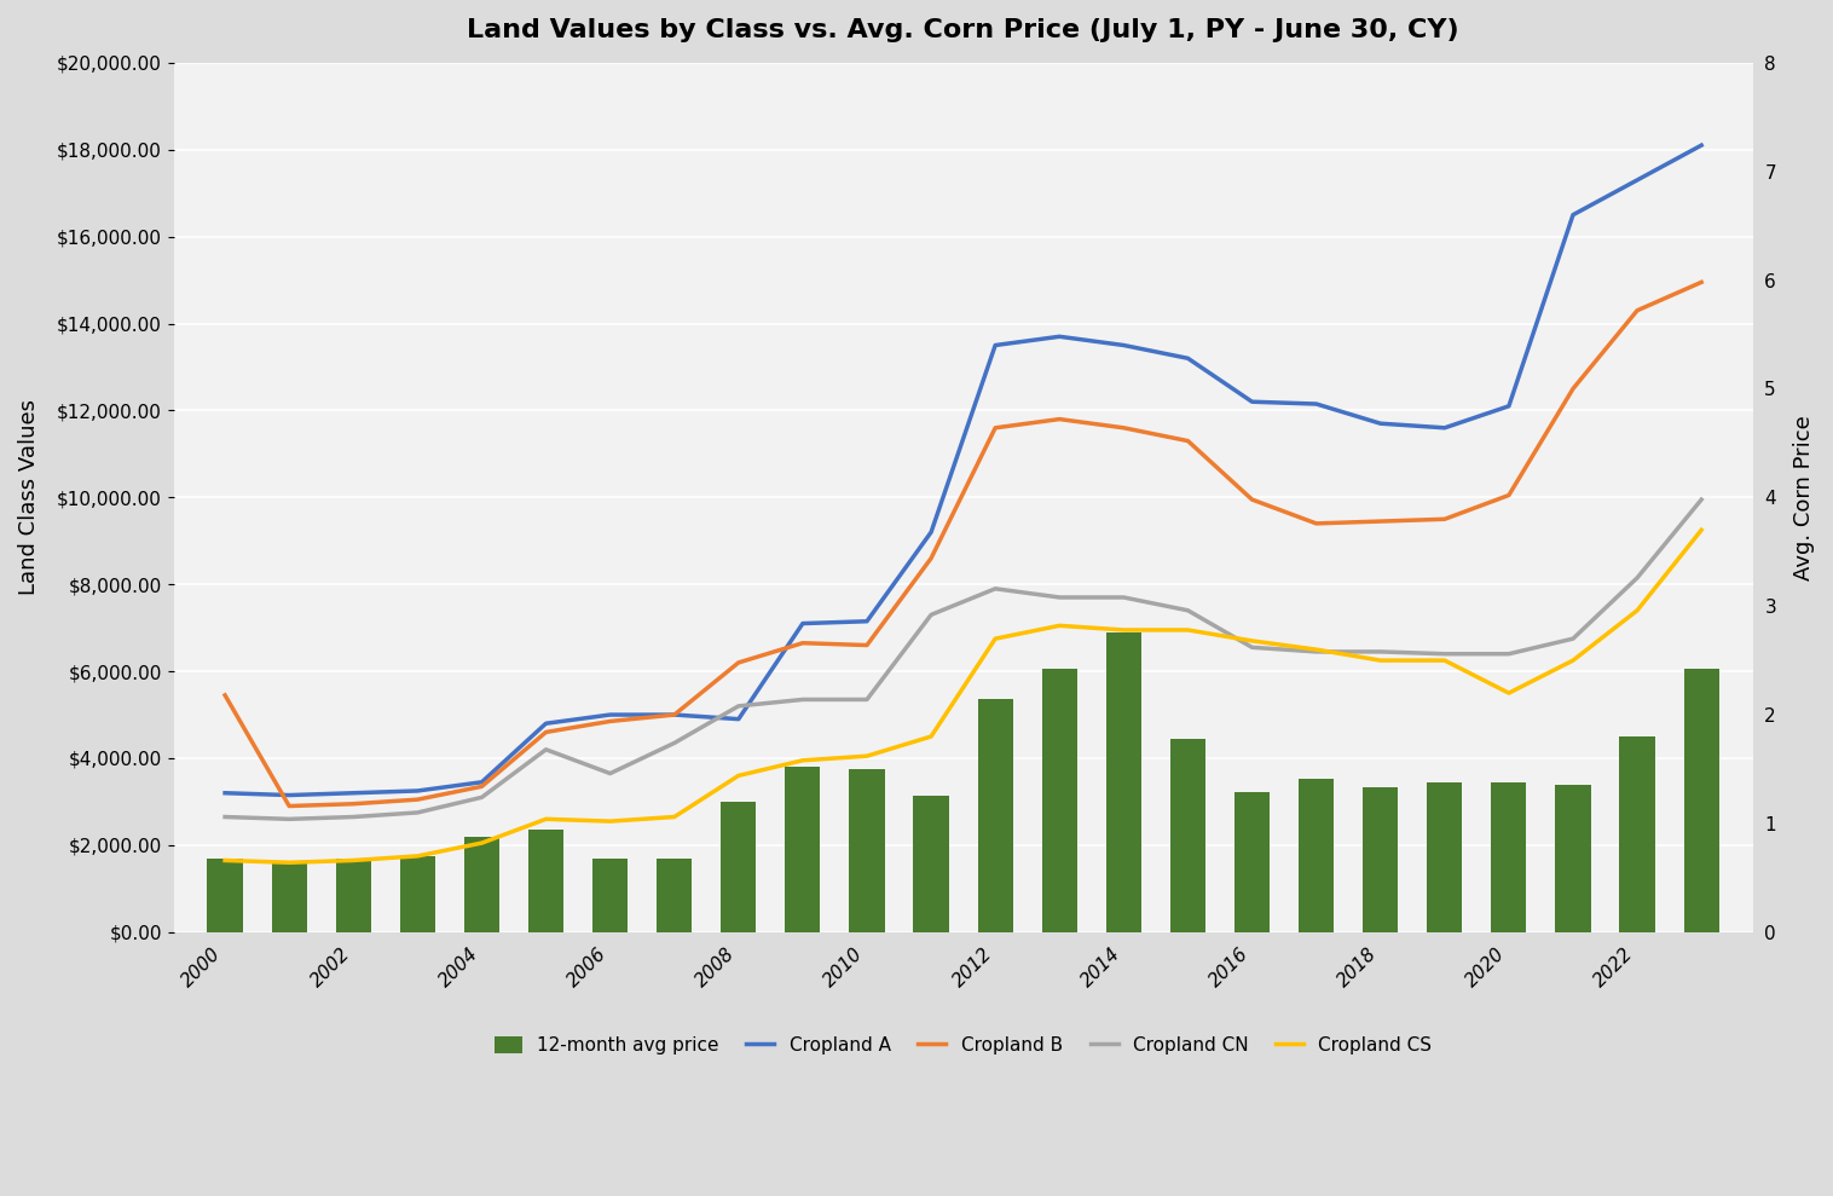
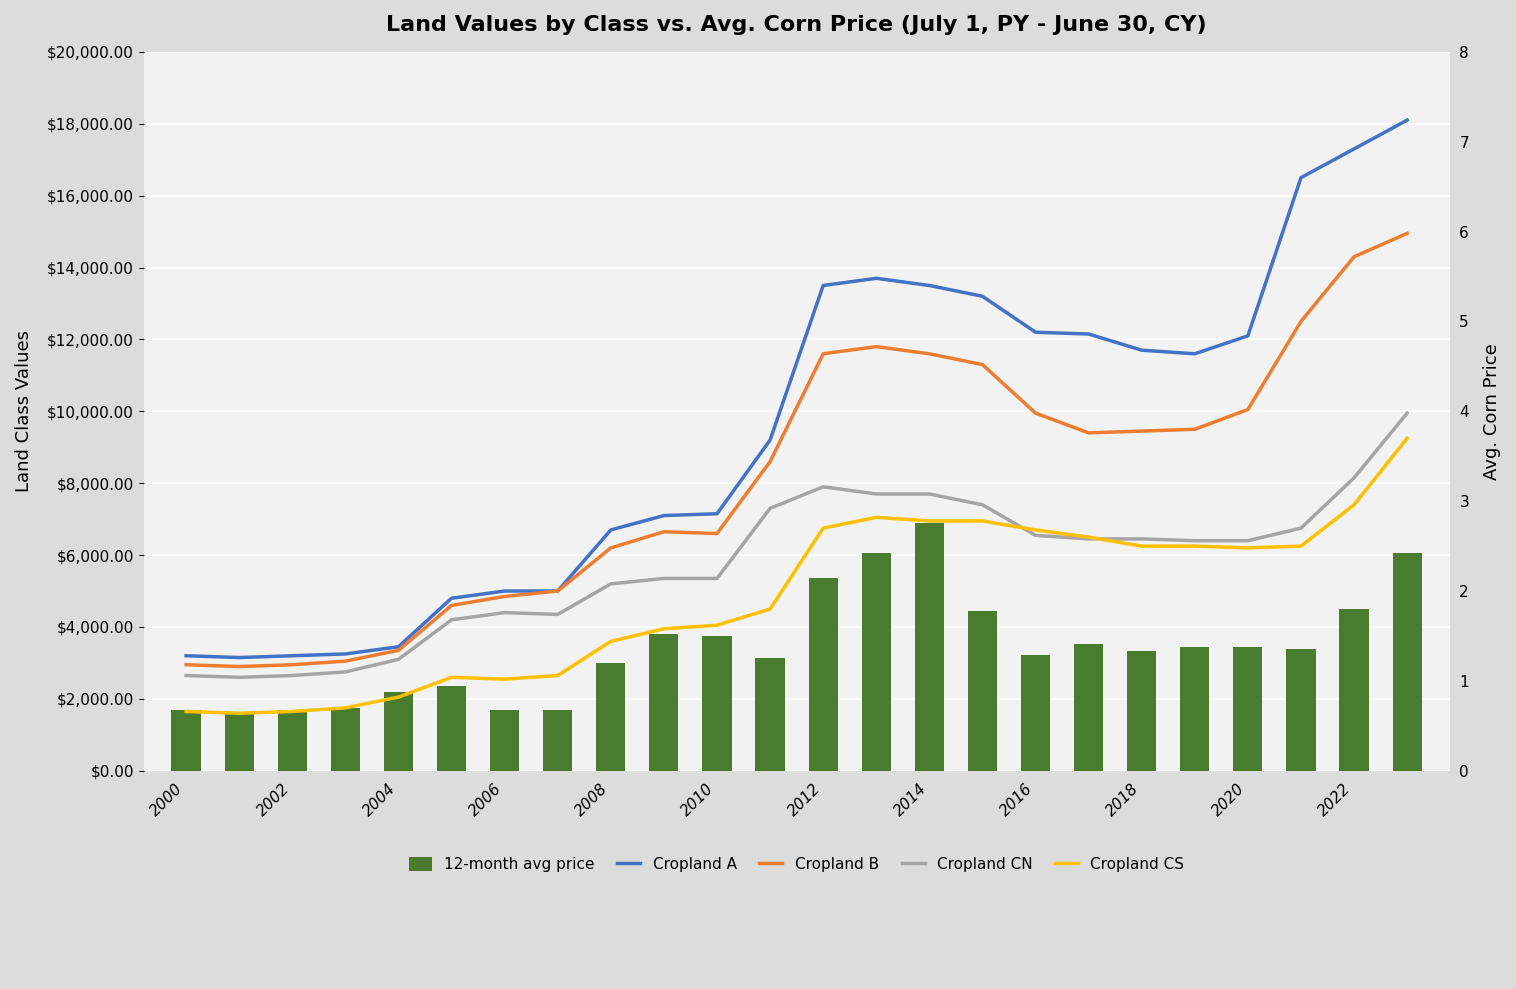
Cropland B/2000: $5,450 -> $2,950
Cropland CN/2006: $3,650 -> $4,400
Cropland A/2008: $4,900 -> $6,700
Cropland CS/2020: $5,500 -> $6,200
